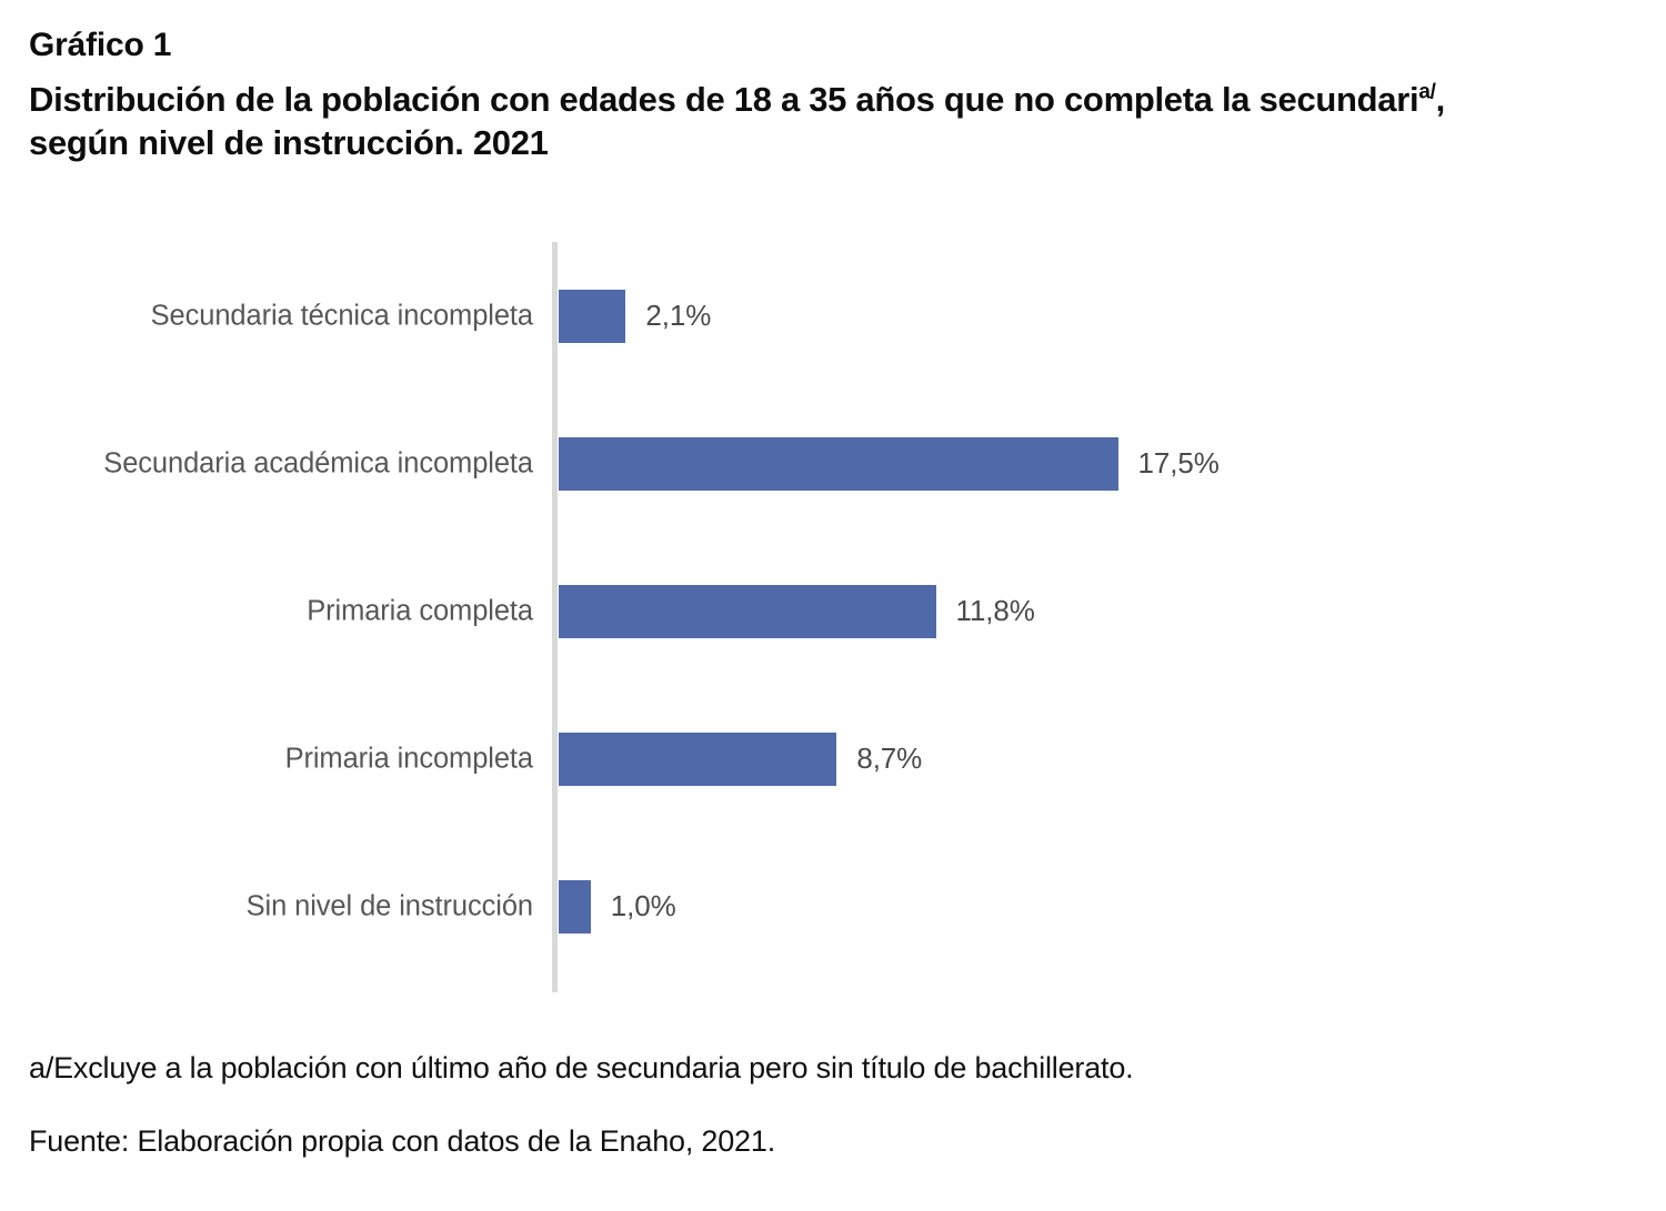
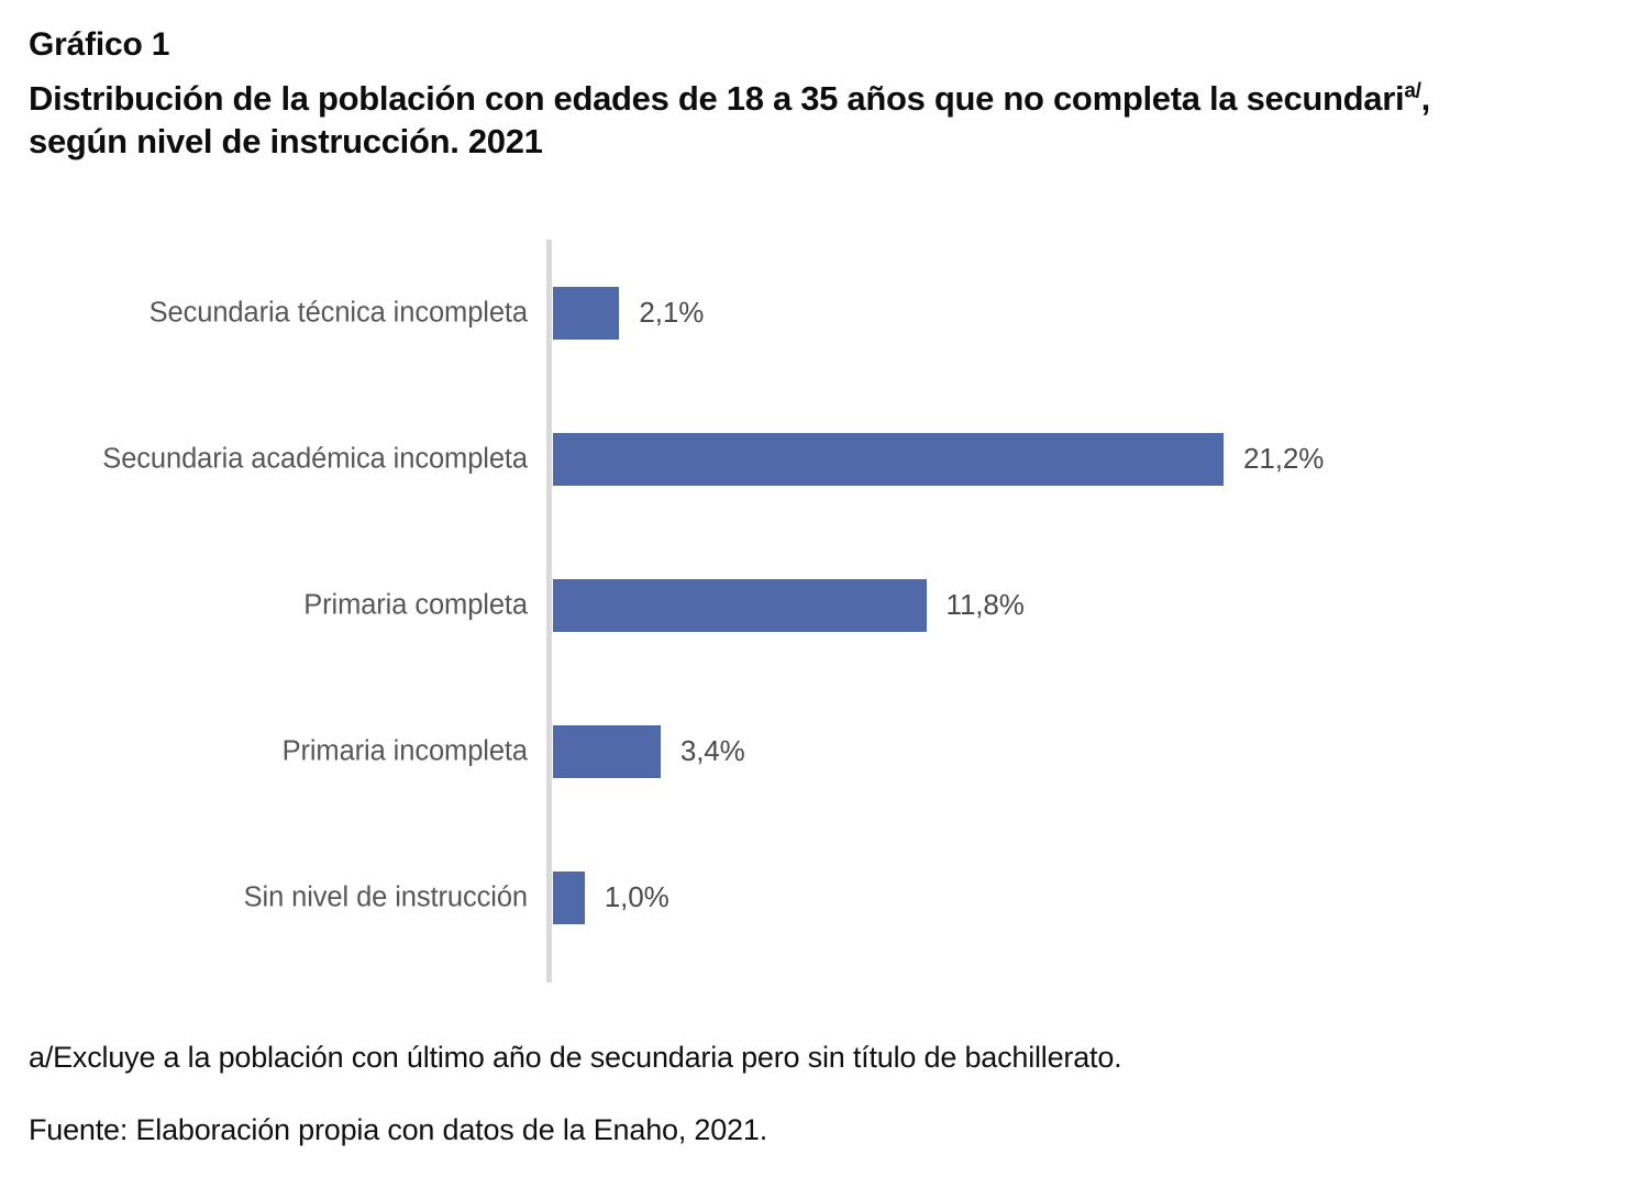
Secundaria académica incompleta: 17,5% -> 21,2%
Primaria incompleta: 8,7% -> 3,4%
